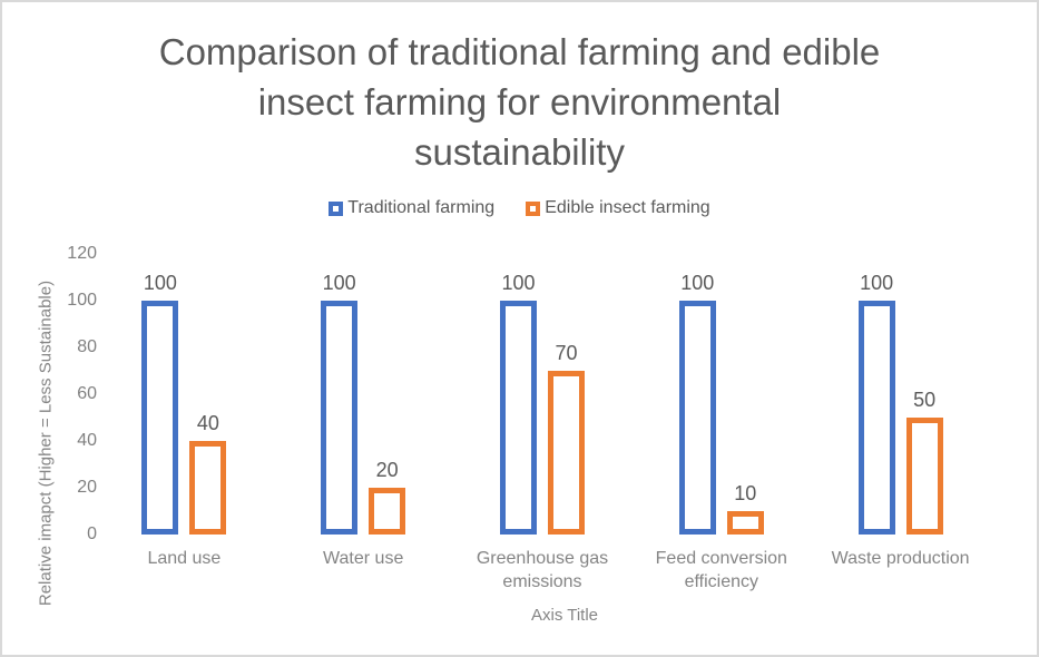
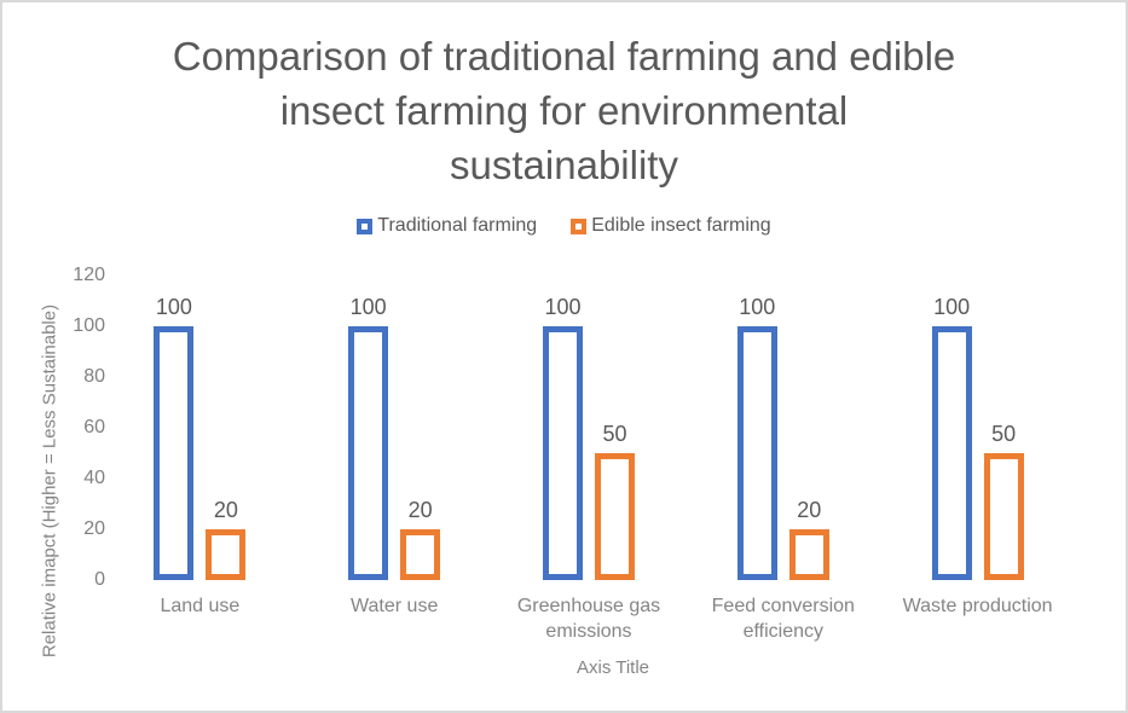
Edible insect farming/Land use: 40 -> 20
Edible insect farming/Greenhouse gas emissions: 70 -> 50
Edible insect farming/Feed conversion efficiency: 10 -> 20
